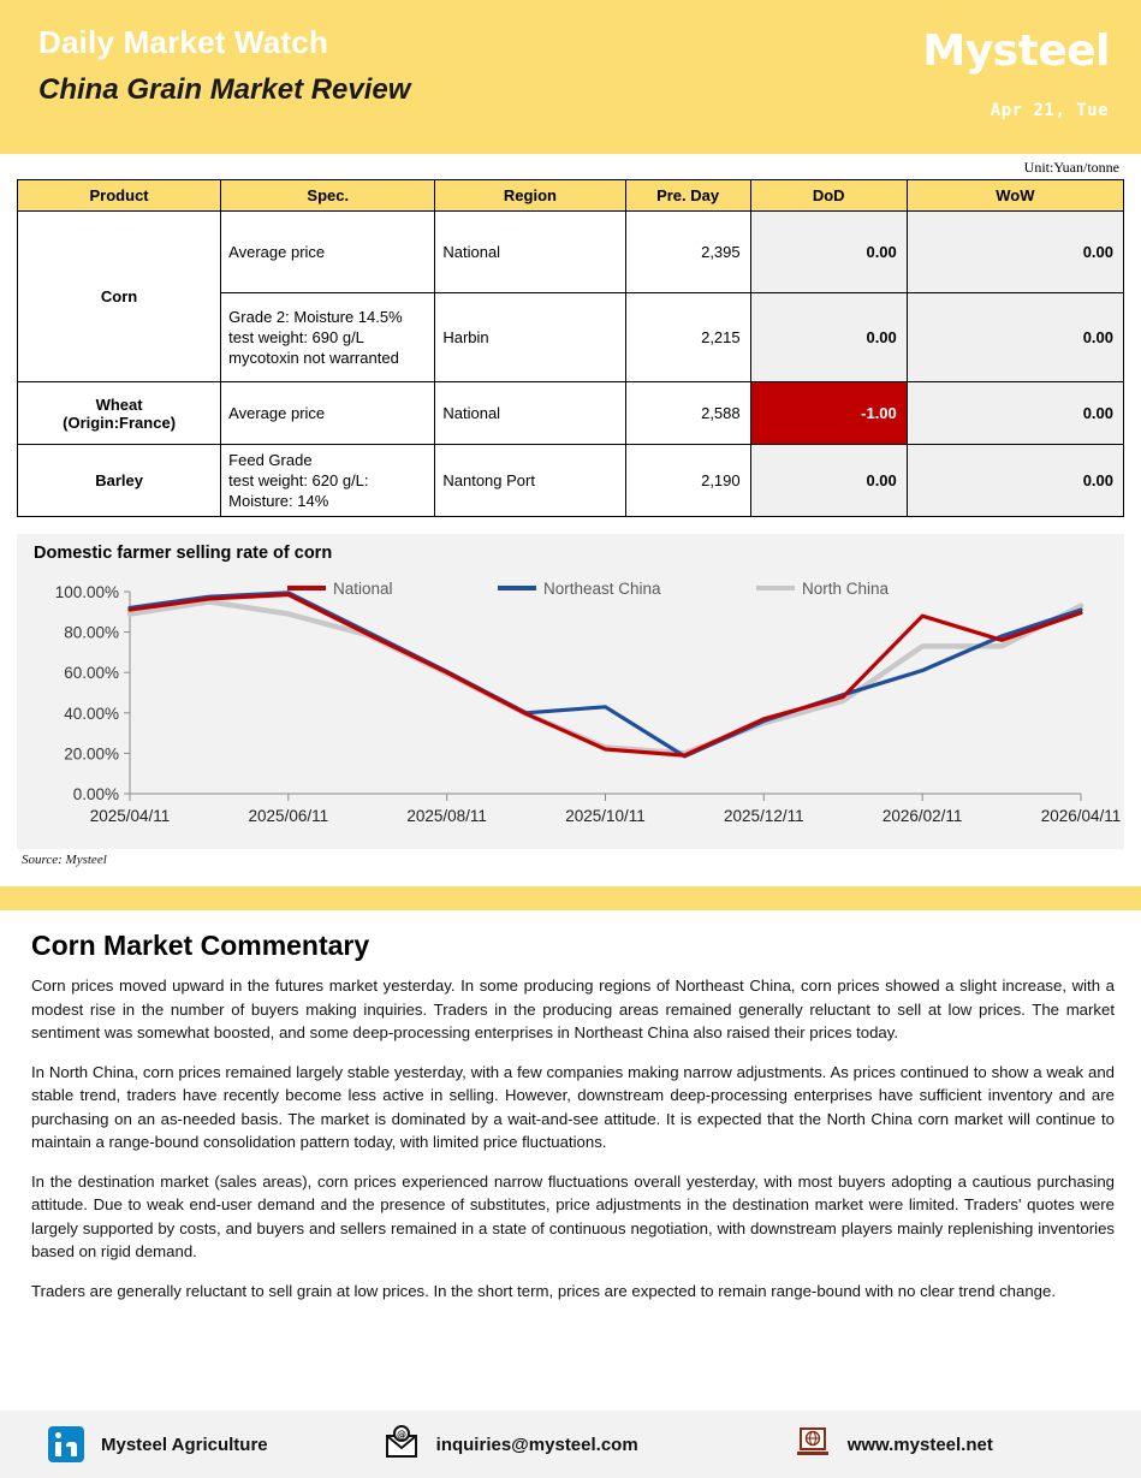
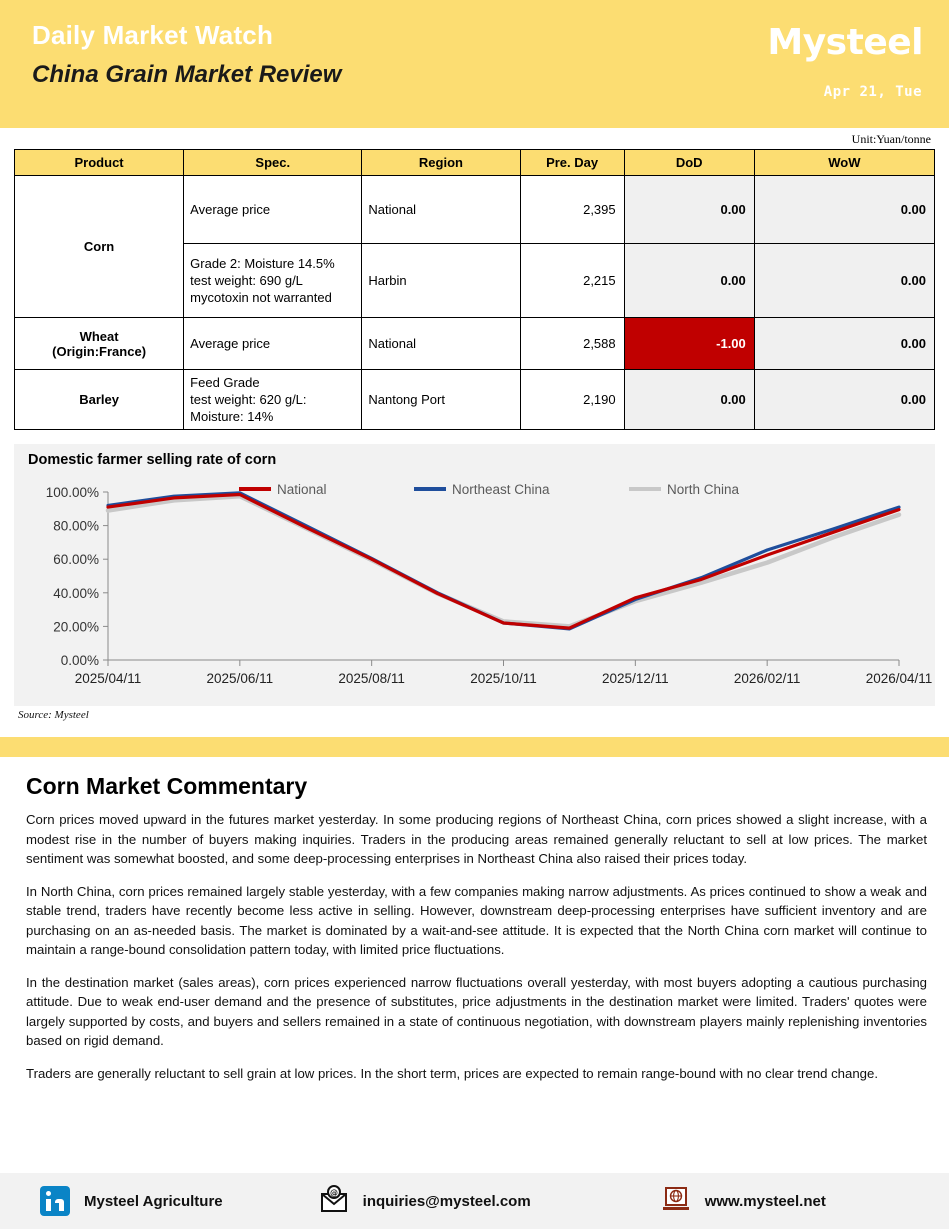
North China/2025/06/11: 89% -> 98%
Northeast China/2025/10/11: 43% -> 22%
National/2026/02/11: 88% -> 62%
Northeast China/2026/02/11: 61% -> 66%
North China/2026/02/11: 73% -> 58%
North China/2026/04/11: 93% -> 86%
